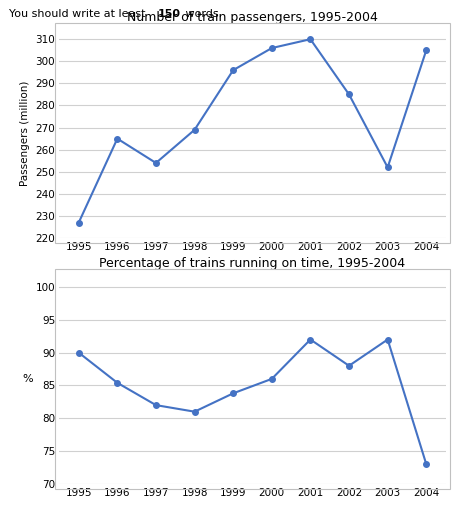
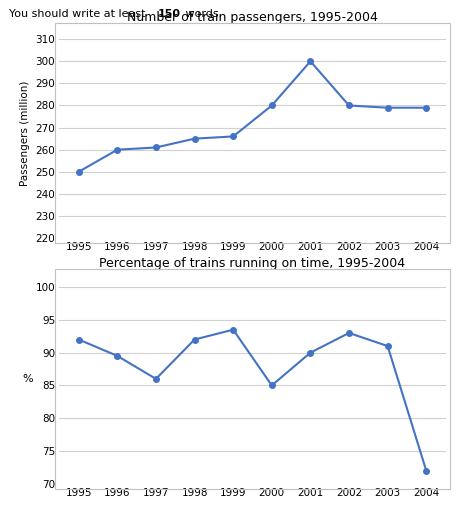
Number of train passengers, 1995-2004/1995: 227 -> 250
Number of train passengers, 1995-2004/1996: 265 -> 260
Number of train passengers, 1995-2004/1997: 254 -> 261
Number of train passengers, 1995-2004/1998: 269 -> 265
Number of train passengers, 1995-2004/1999: 296 -> 266
Number of train passengers, 1995-2004/2000: 306 -> 280
Number of train passengers, 1995-2004/2001: 310 -> 300
Number of train passengers, 1995-2004/2002: 285 -> 280
Number of train passengers, 1995-2004/2003: 252 -> 279
Number of train passengers, 1995-2004/2004: 305 -> 279
Percentage of trains running on time, 1995-2004/1995: 90.0 -> 92.0
Percentage of trains running on time, 1995-2004/1996: 85.4 -> 89.5
Percentage of trains running on time, 1995-2004/1997: 82.0 -> 86.0
Percentage of trains running on time, 1995-2004/1998: 81.0 -> 92.0
Percentage of trains running on time, 1995-2004/1999: 83.8 -> 93.5
Percentage of trains running on time, 1995-2004/2000: 86.0 -> 85.0
Percentage of trains running on time, 1995-2004/2001: 92.0 -> 90.0
Percentage of trains running on time, 1995-2004/2002: 88.0 -> 93.0
Percentage of trains running on time, 1995-2004/2003: 92.0 -> 91.0
Percentage of trains running on time, 1995-2004/2004: 73.0 -> 72.0
